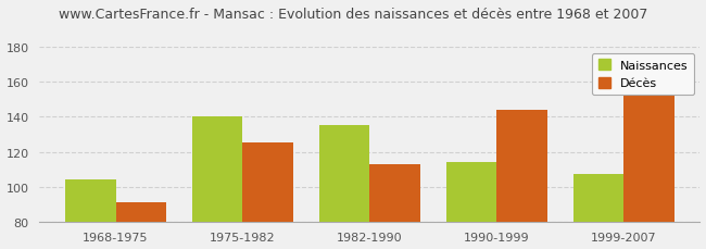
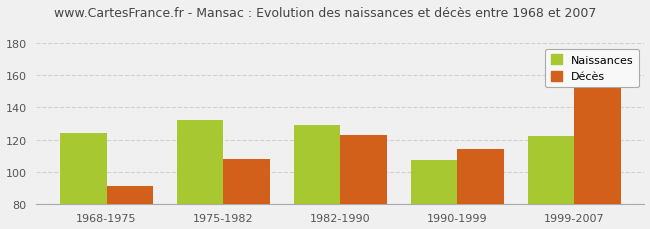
Naissances/1968-1975: 104 -> 124
Naissances/1975-1982: 140 -> 132
Décès/1975-1982: 125 -> 108
Naissances/1982-1990: 135 -> 129
Décès/1982-1990: 113 -> 123
Naissances/1990-1999: 114 -> 107
Décès/1990-1999: 144 -> 114
Naissances/1999-2007: 107 -> 122
